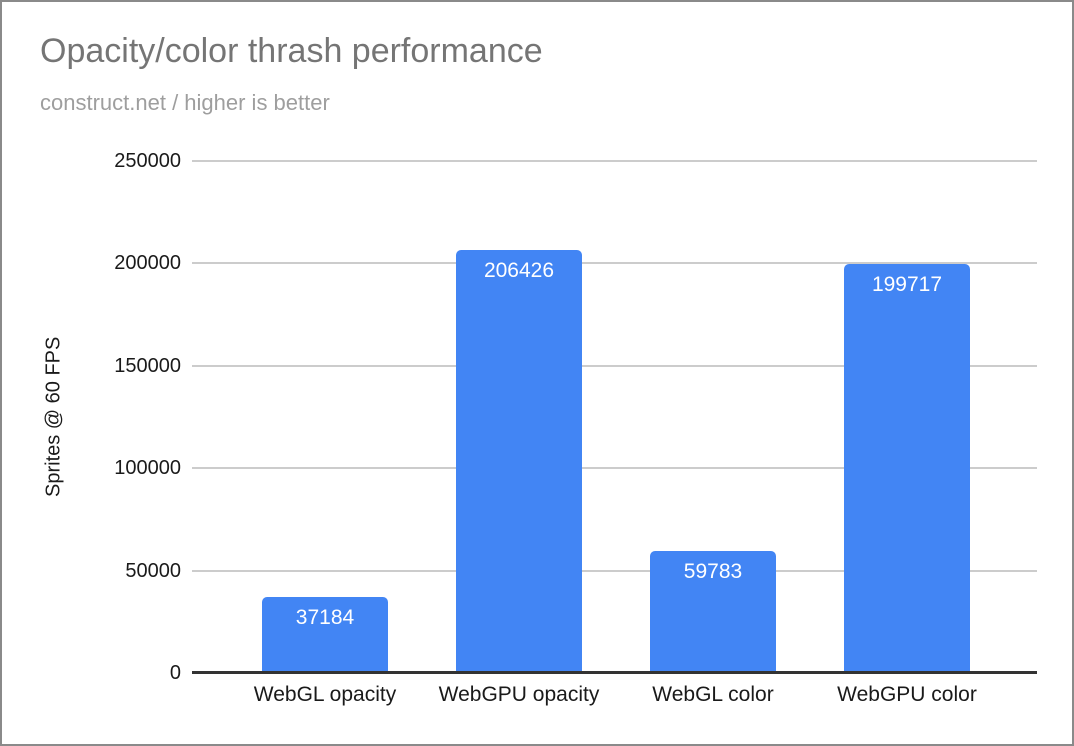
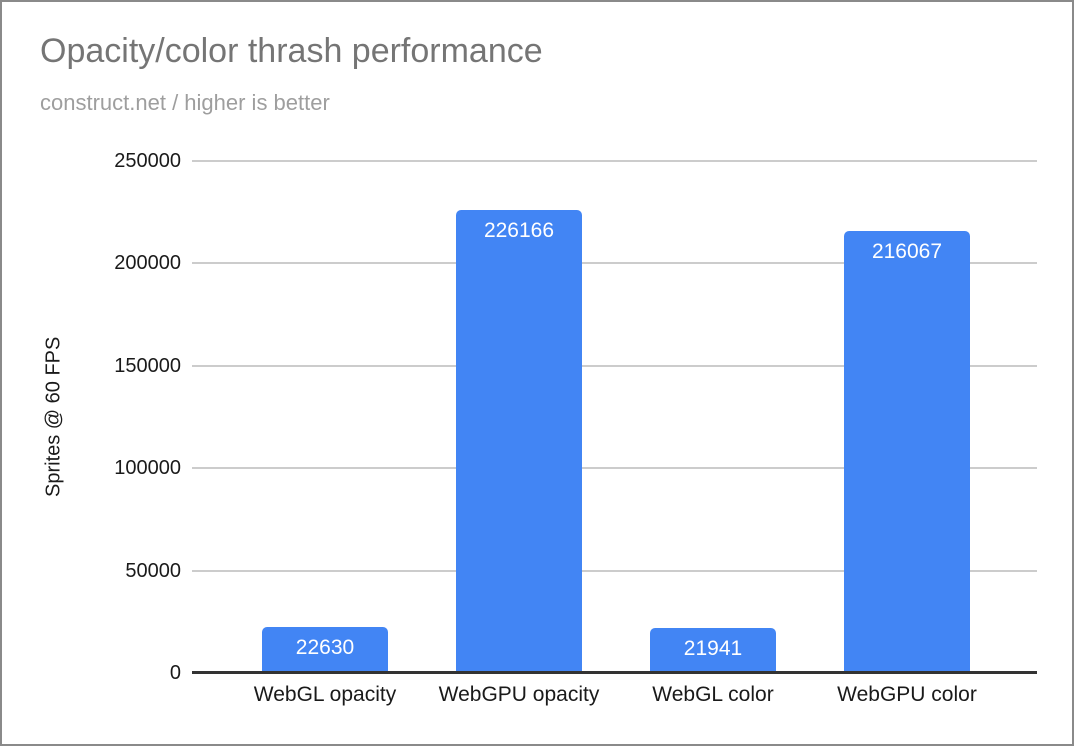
WebGL opacity: 37184 -> 22630
WebGPU opacity: 206426 -> 226166
WebGL color: 59783 -> 21941
WebGPU color: 199717 -> 216067
